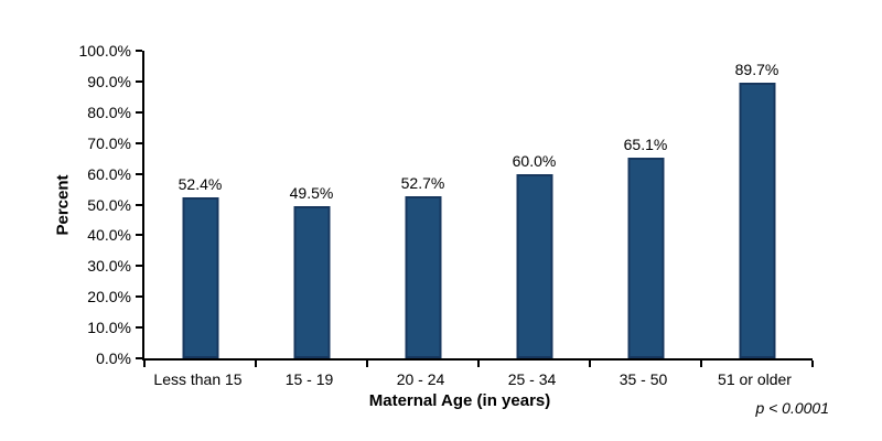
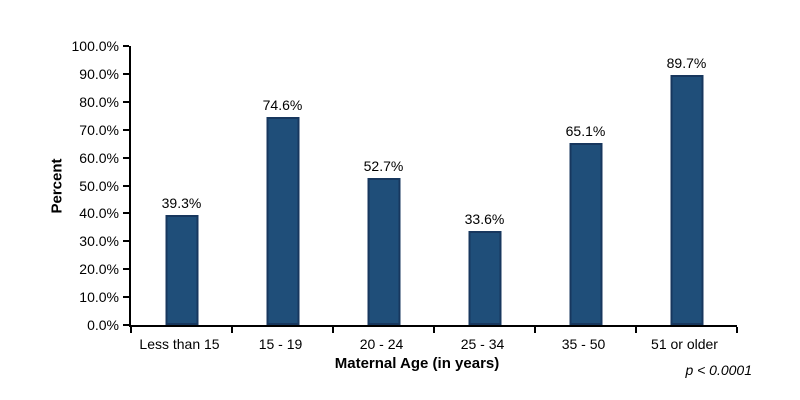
Less than 15: 52.4% -> 39.3%
15 - 19: 49.5% -> 74.6%
25 - 34: 60.0% -> 33.6%
